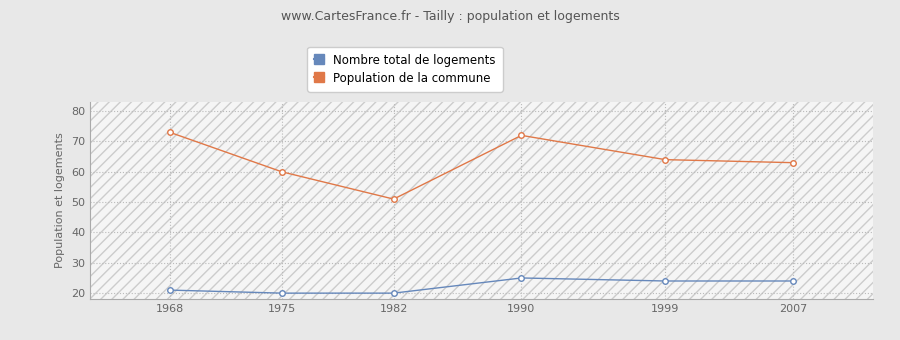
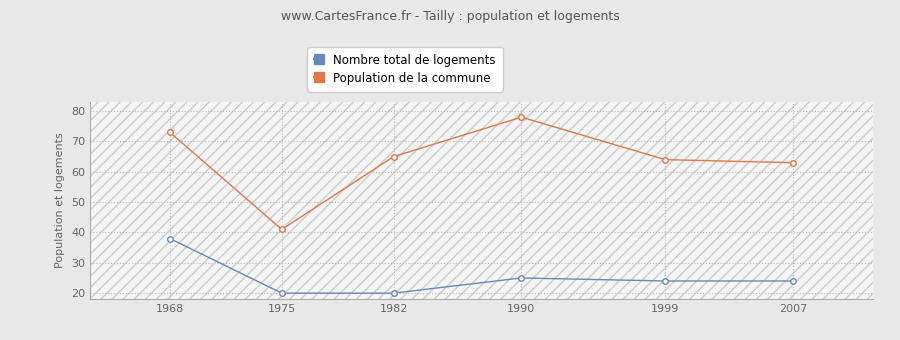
Nombre total de logements/1968: 21 -> 38
Population de la commune/1975: 60 -> 41
Population de la commune/1982: 51 -> 65
Population de la commune/1990: 72 -> 78
